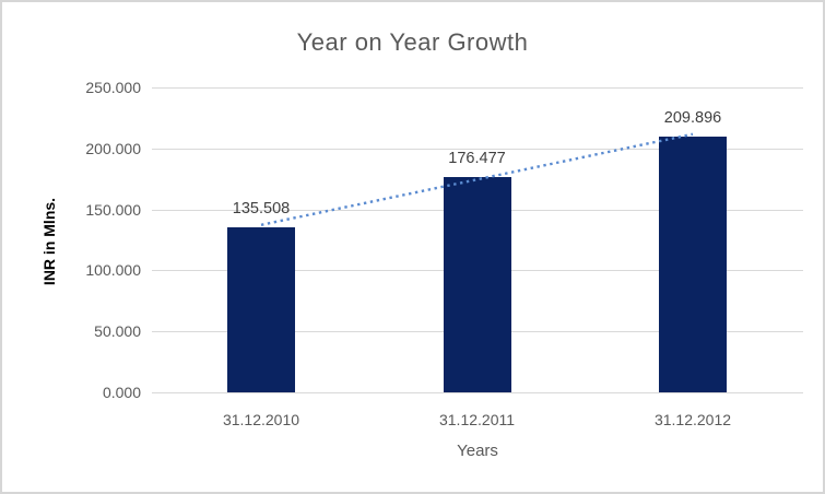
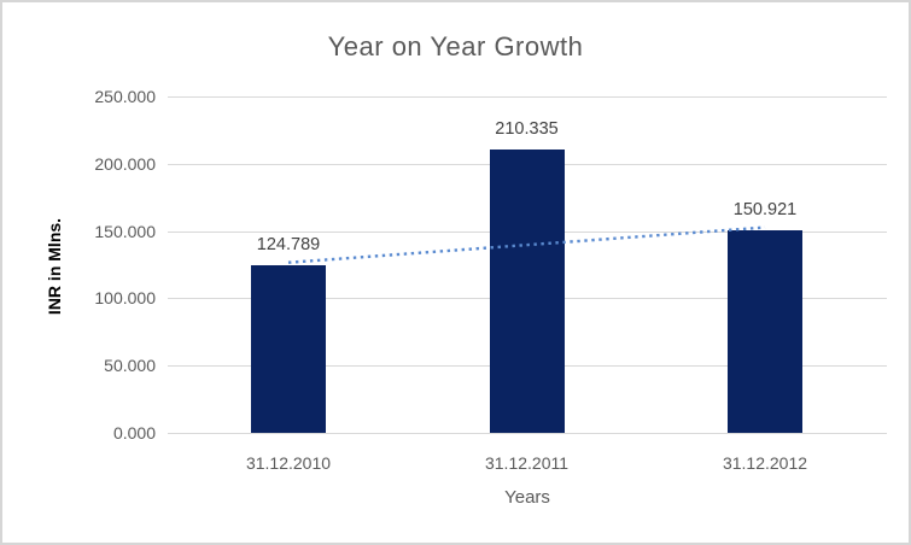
31.12.2010: 135.508 -> 124.789
31.12.2011: 176.477 -> 210.335
31.12.2012: 209.896 -> 150.921
